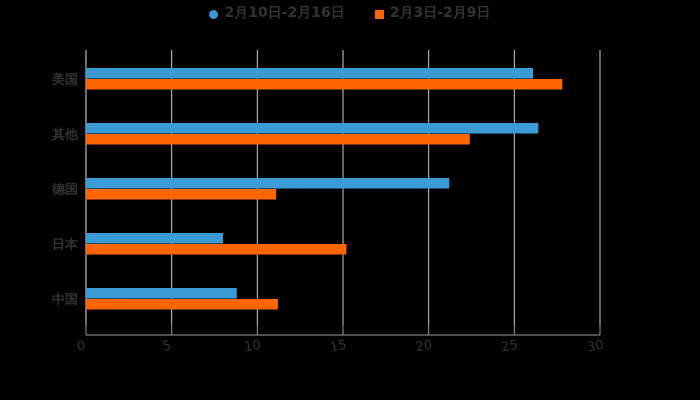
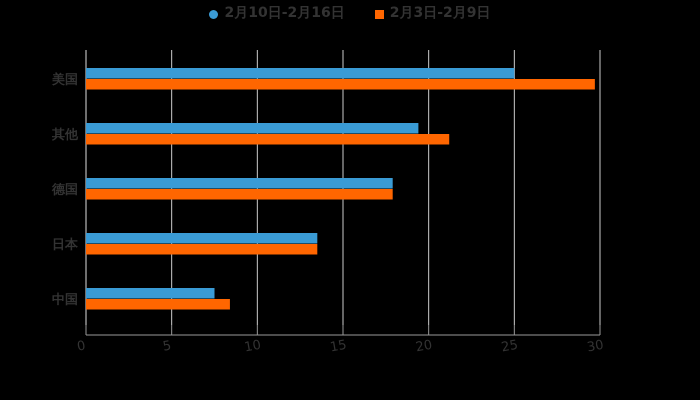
2月10日-2月16日/美国: 26.1 -> 25.0
2月3日-2月9日/美国: 27.8 -> 29.7
2月10日-2月16日/其他: 26.4 -> 19.4
2月3日-2月9日/其他: 22.4 -> 21.2
2月10日-2月16日/德国: 21.2 -> 17.9
2月3日-2月9日/德国: 11.1 -> 17.9
2月10日-2月16日/日本: 8.0 -> 13.5
2月3日-2月9日/日本: 15.2 -> 13.5
2月10日-2月16日/中国: 8.8 -> 7.5
2月3日-2月9日/中国: 11.2 -> 8.4
